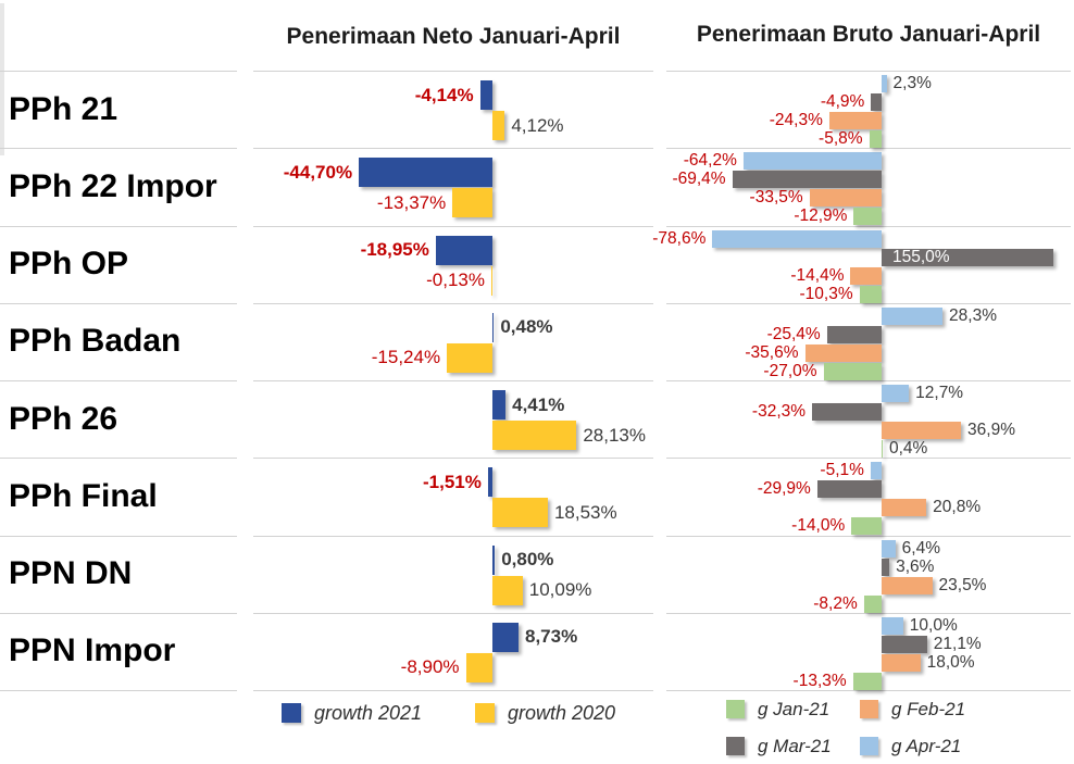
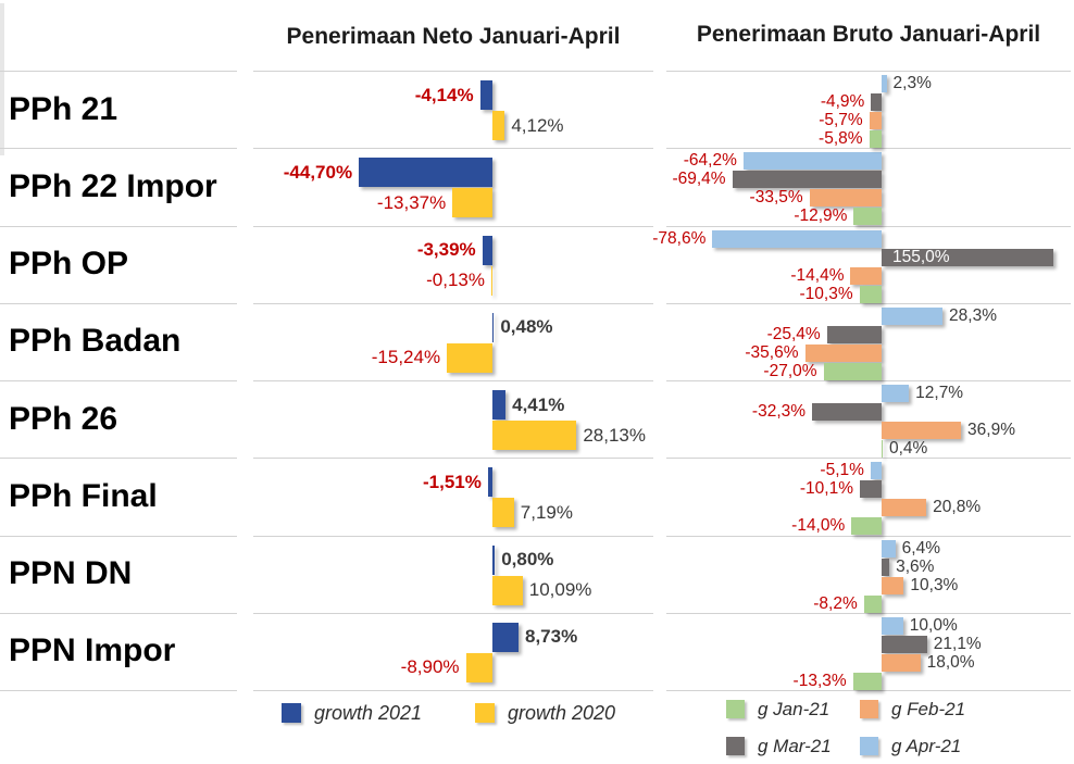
Penerimaan Neto Januari-April/growth 2021/PPh OP: -18,95% -> -3,39%
Penerimaan Neto Januari-April/growth 2020/PPh Final: 18,53% -> 7,19%
Penerimaan Bruto Januari-April/g Feb-21/PPh 21: -24,3% -> -5,7%
Penerimaan Bruto Januari-April/g Mar-21/PPh Final: -29,9% -> -10,1%
Penerimaan Bruto Januari-April/g Feb-21/PPN DN: 23,5% -> 10,3%
